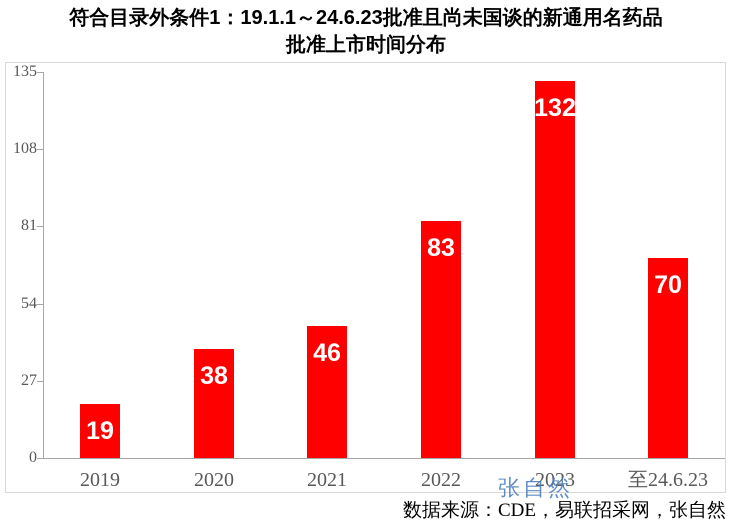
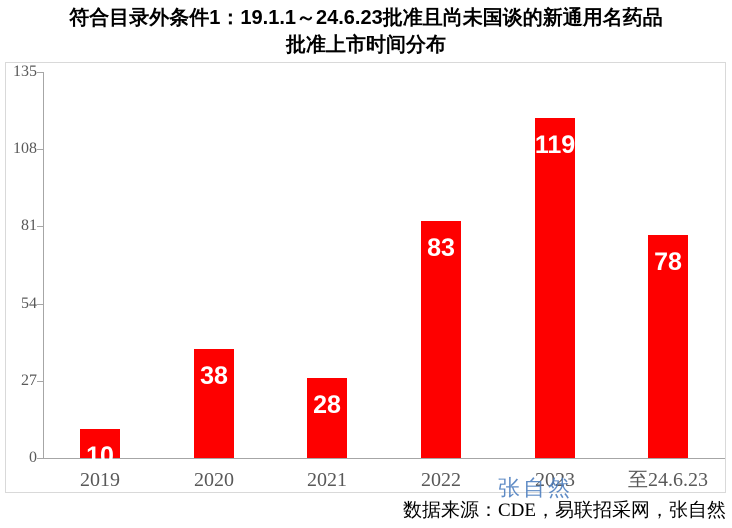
2019: 19 -> 10
2021: 46 -> 28
2023: 132 -> 119
至24.6.23: 70 -> 78
